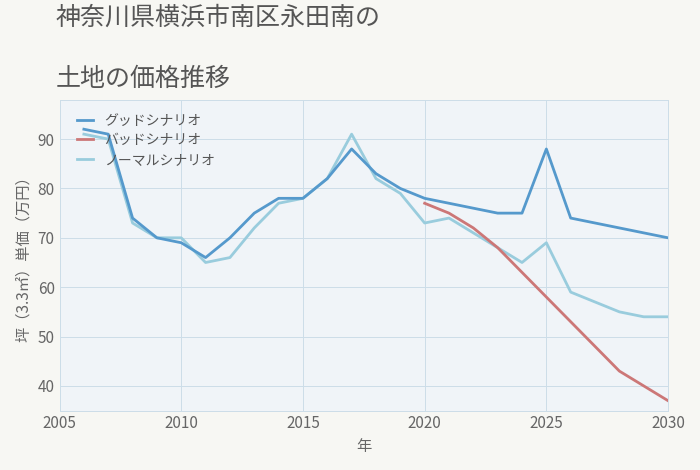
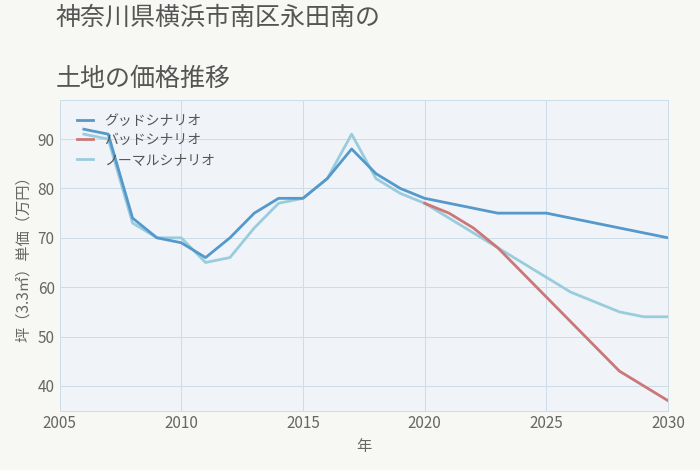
ノーマルシナリオ/2020: 73 -> 77
グッドシナリオ/2025: 88 -> 75
ノーマルシナリオ/2025: 69 -> 62
